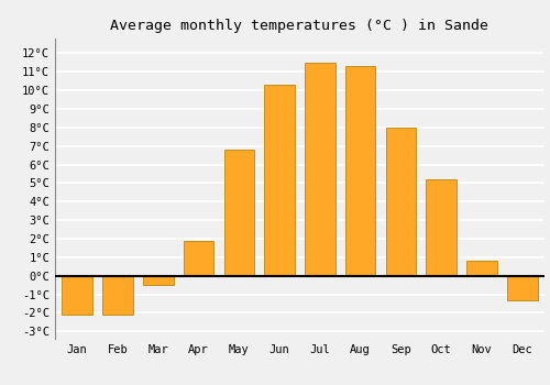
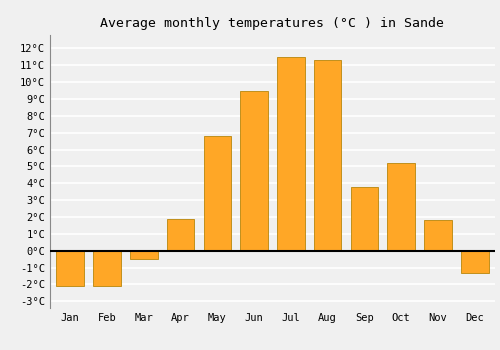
Jun: 10.3°C -> 9.5°C
Sep: 8.0°C -> 3.8°C
Nov: 0.8°C -> 1.8°C
